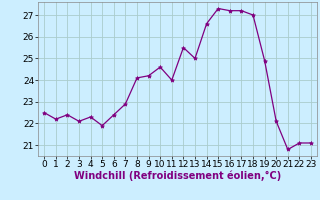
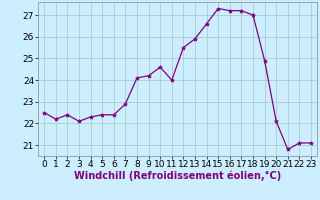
5: 21.9 -> 22.4
13: 25.0 -> 25.9
